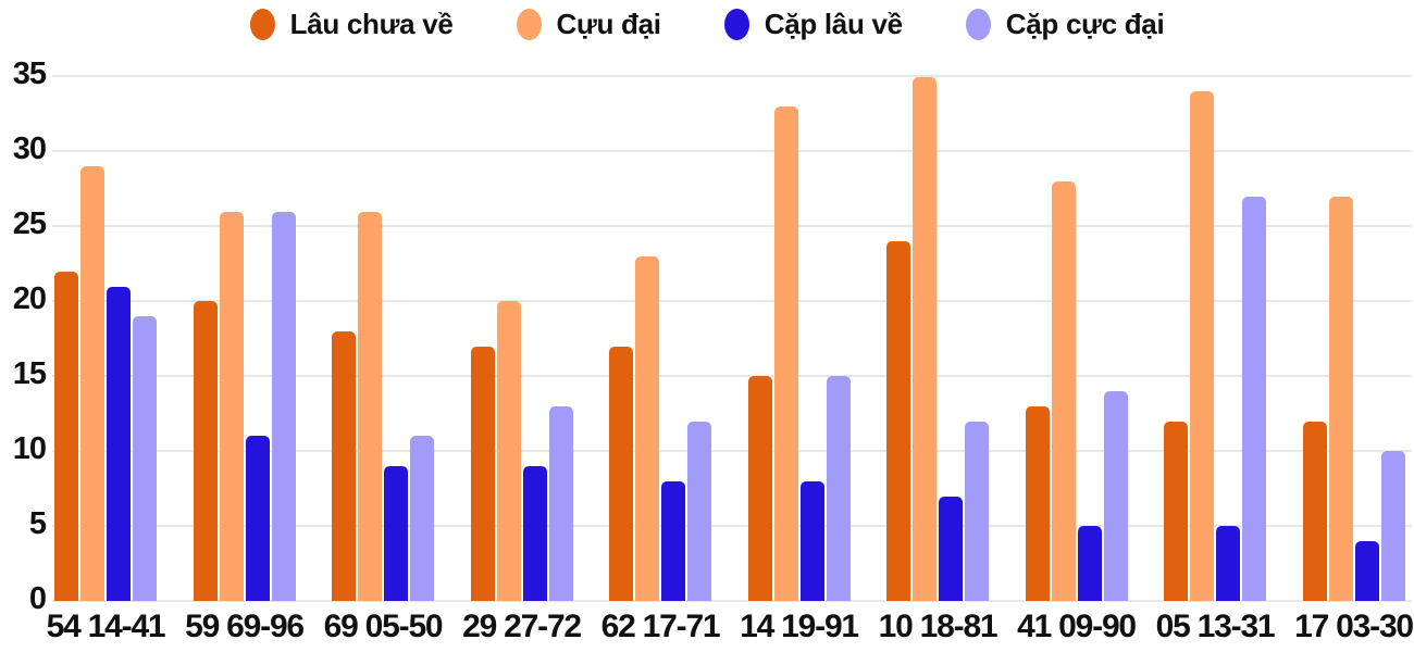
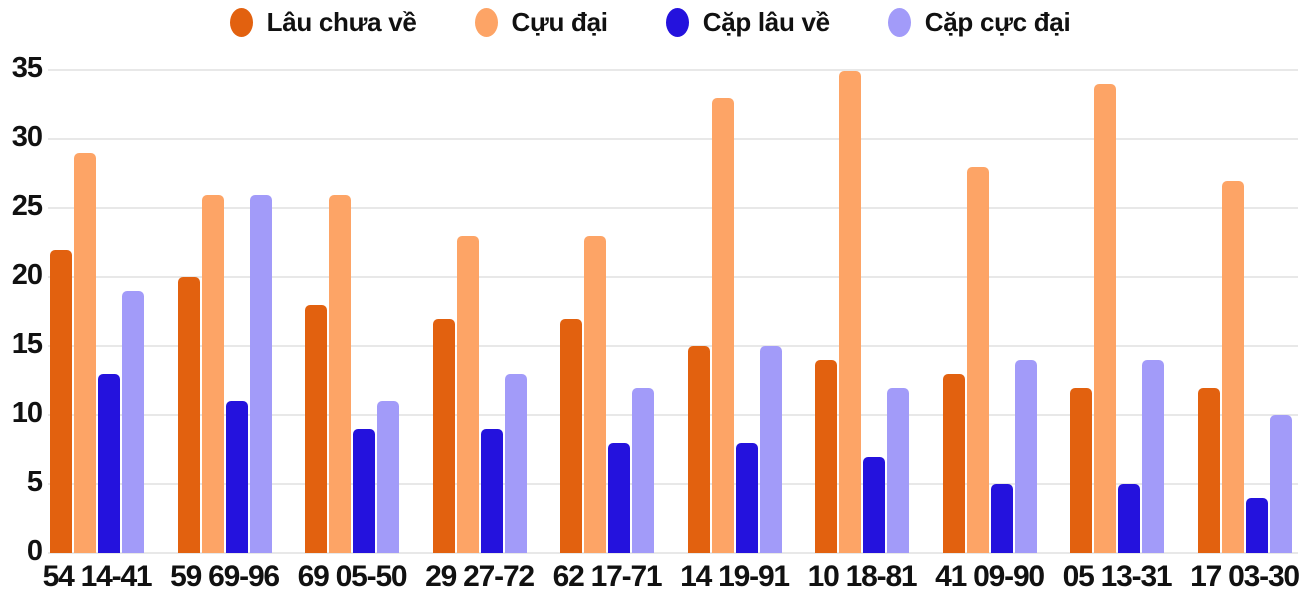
Cặp lâu về/54 14-41: 21 -> 13
Cựu đại/29 27-72: 20 -> 23
Lâu chưa về/10 18-81: 24 -> 14
Cặp cực đại/05 13-31: 27 -> 14
